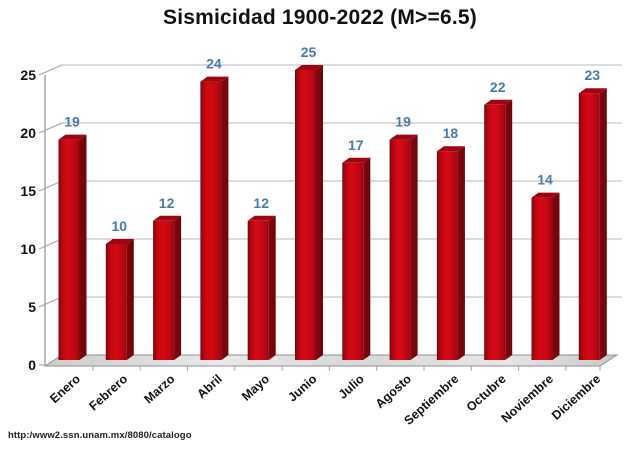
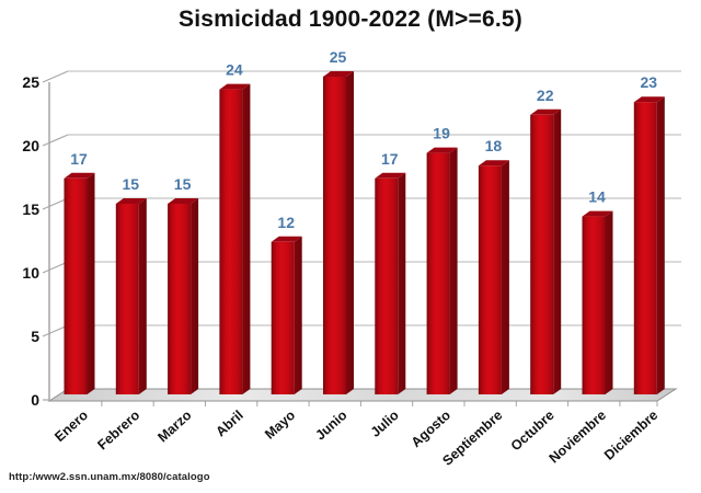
Enero: 19 -> 17
Febrero: 10 -> 15
Marzo: 12 -> 15
